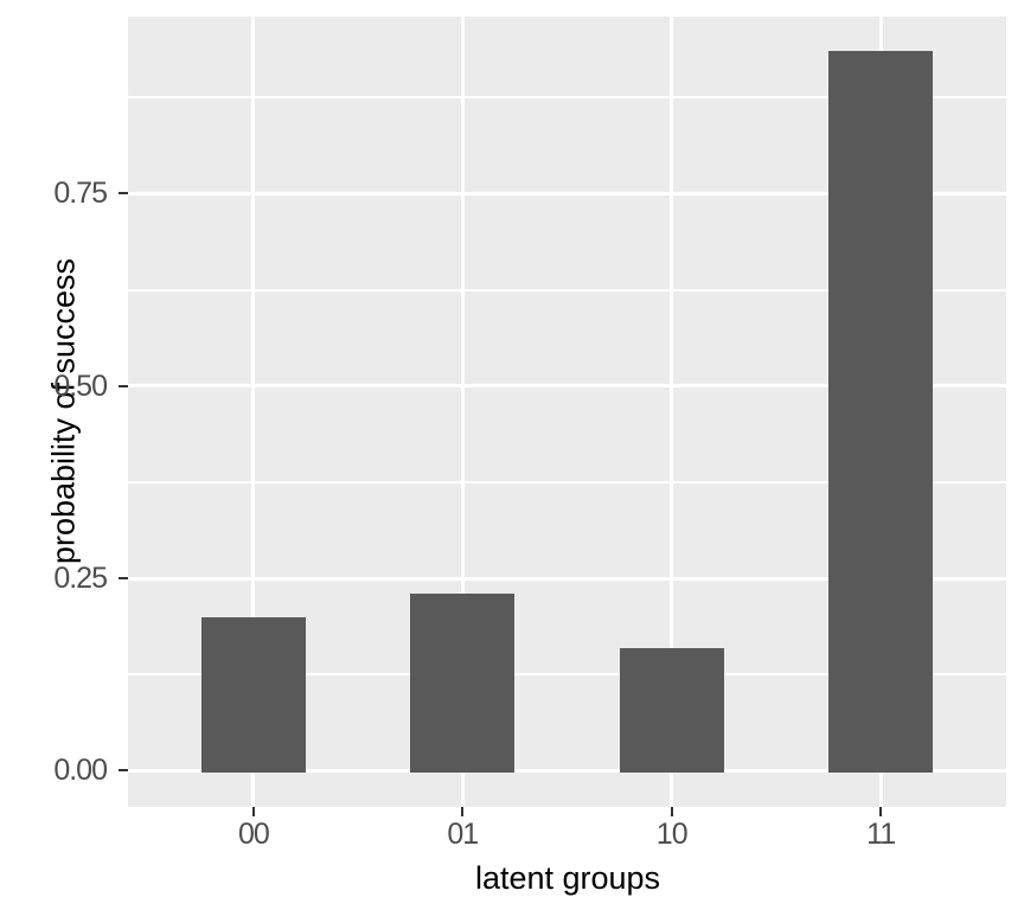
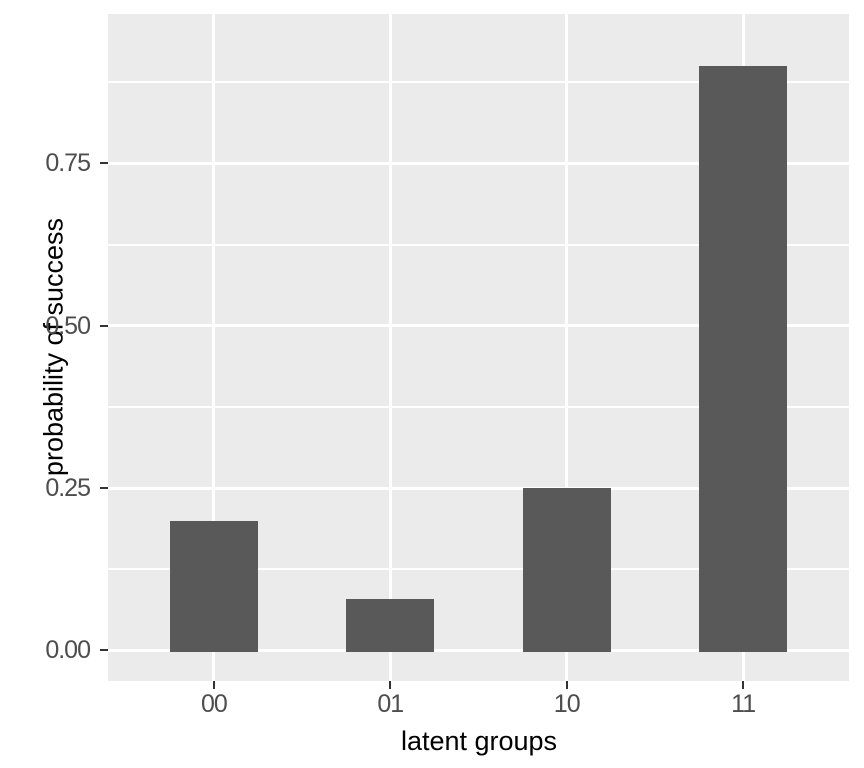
01: 0.23 -> 0.08
10: 0.16 -> 0.25
11: 0.94 -> 0.90
